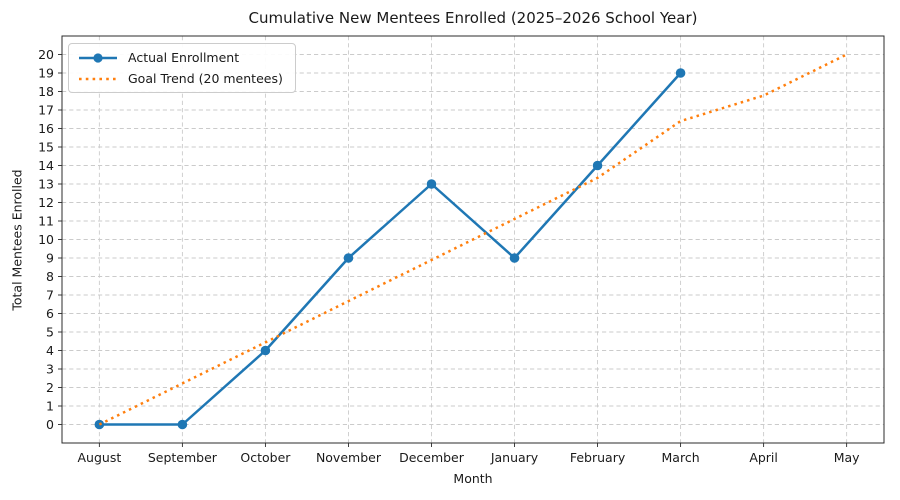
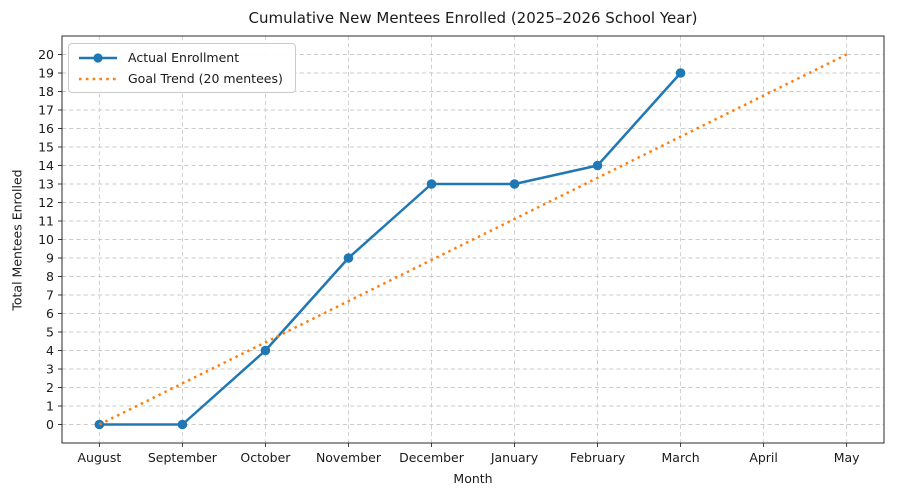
Actual Enrollment/January: 9 -> 13
Goal Trend (20 mentees)/March: 16.4 -> 15.6
